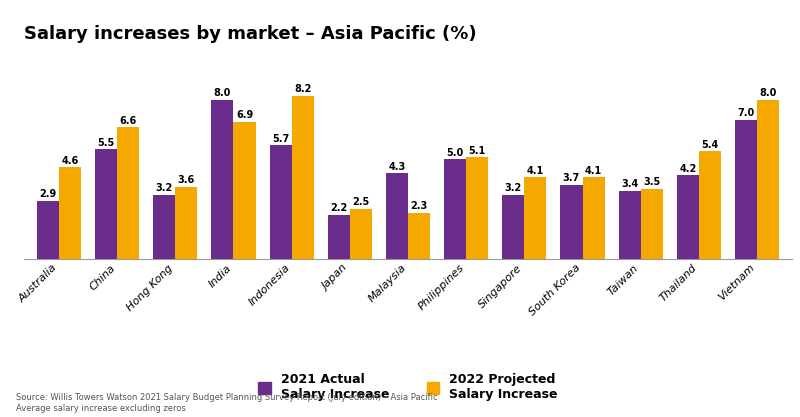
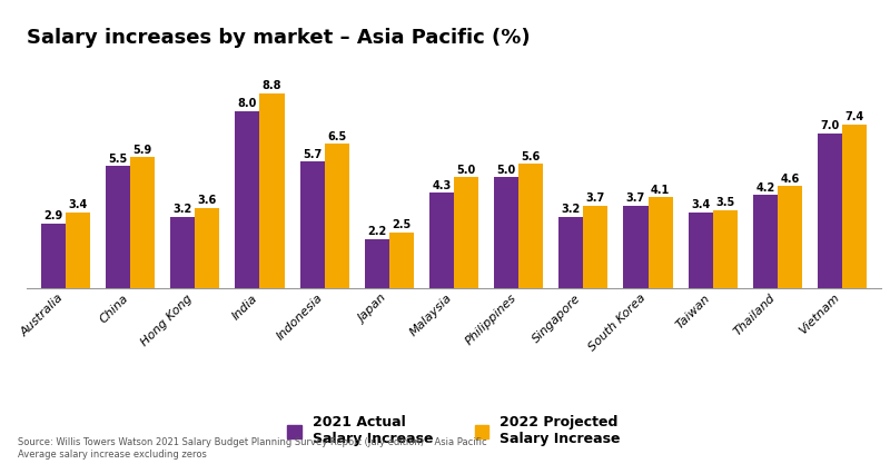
2022 Projected Salary Increase/Australia: 4.6 -> 3.4
2022 Projected Salary Increase/China: 6.6 -> 5.9
2022 Projected Salary Increase/India: 6.9 -> 8.8
2022 Projected Salary Increase/Indonesia: 8.2 -> 6.5
2022 Projected Salary Increase/Malaysia: 2.3 -> 5.0
2022 Projected Salary Increase/Philippines: 5.1 -> 5.6
2022 Projected Salary Increase/Singapore: 4.1 -> 3.7
2022 Projected Salary Increase/Thailand: 5.4 -> 4.6
2022 Projected Salary Increase/Vietnam: 8.0 -> 7.4
